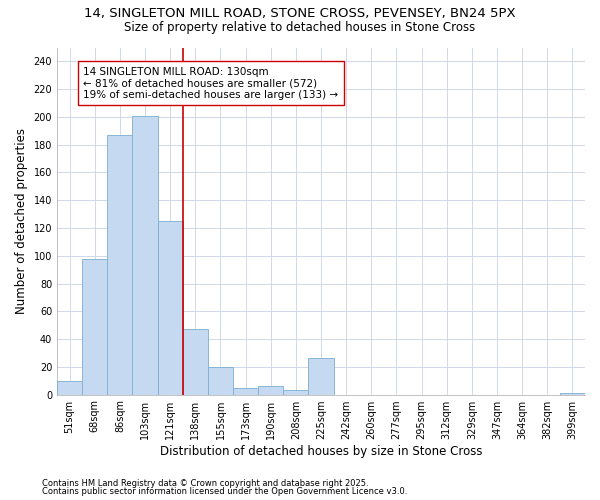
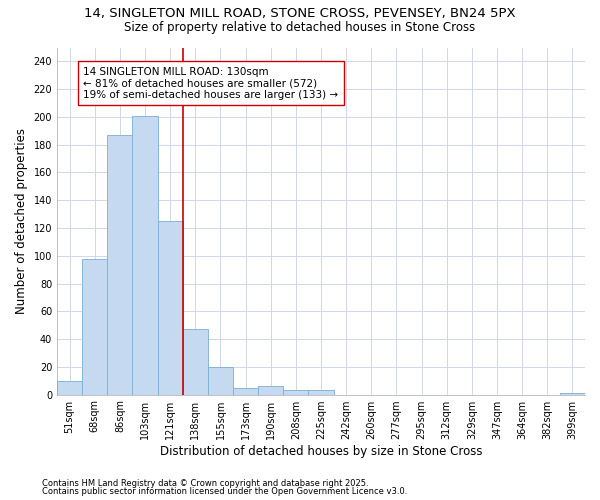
225sqm: 26 -> 3
